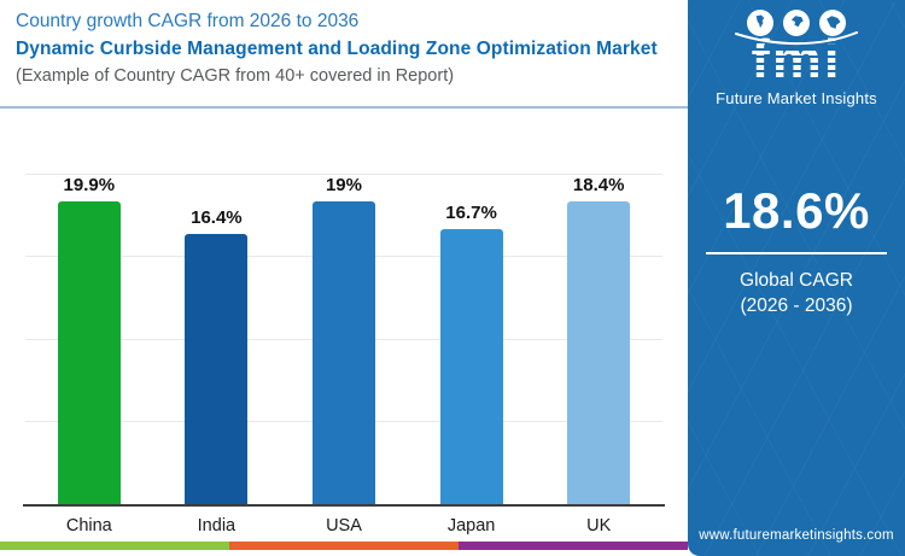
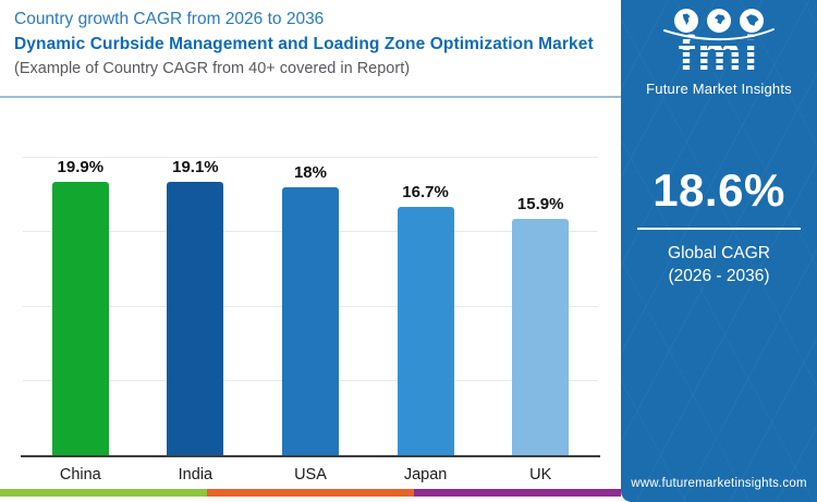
India: 16.4% -> 19.1%
USA: 19% -> 18%
UK: 18.4% -> 15.9%
